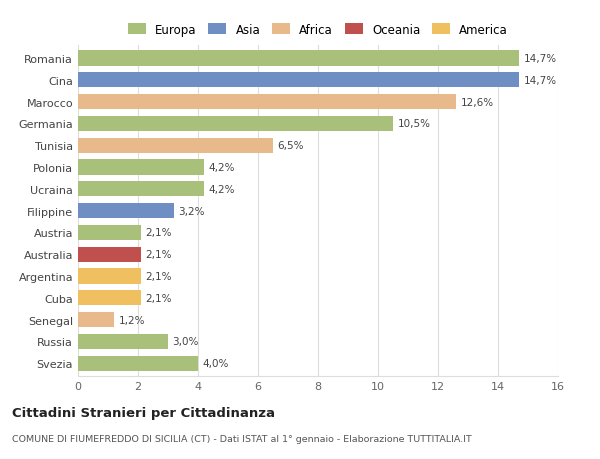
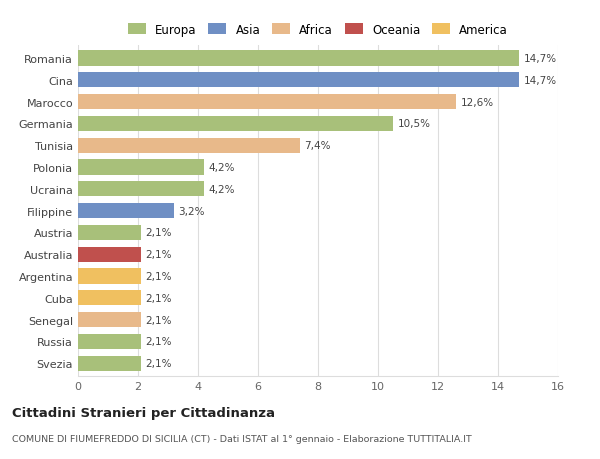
Tunisia: 6,5% -> 7,4%
Senegal: 1,2% -> 2,1%
Russia: 3,0% -> 2,1%
Svezia: 4,0% -> 2,1%
